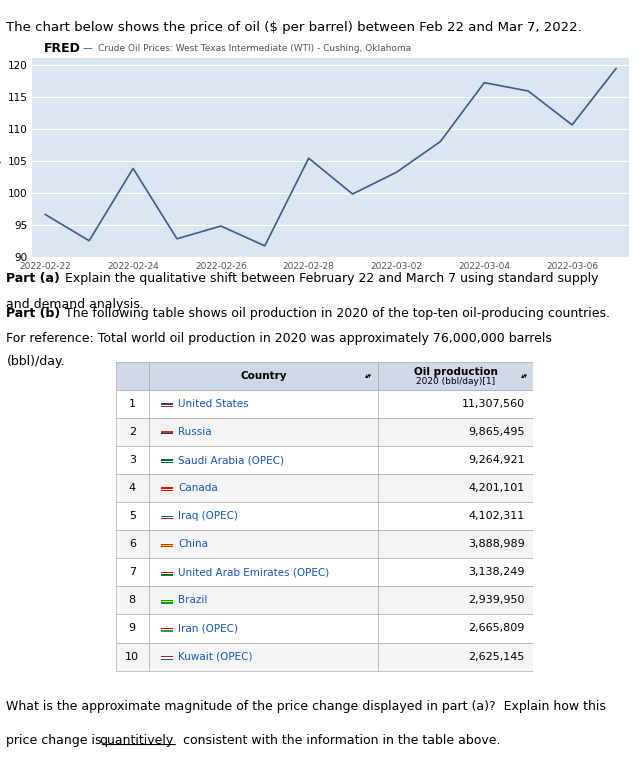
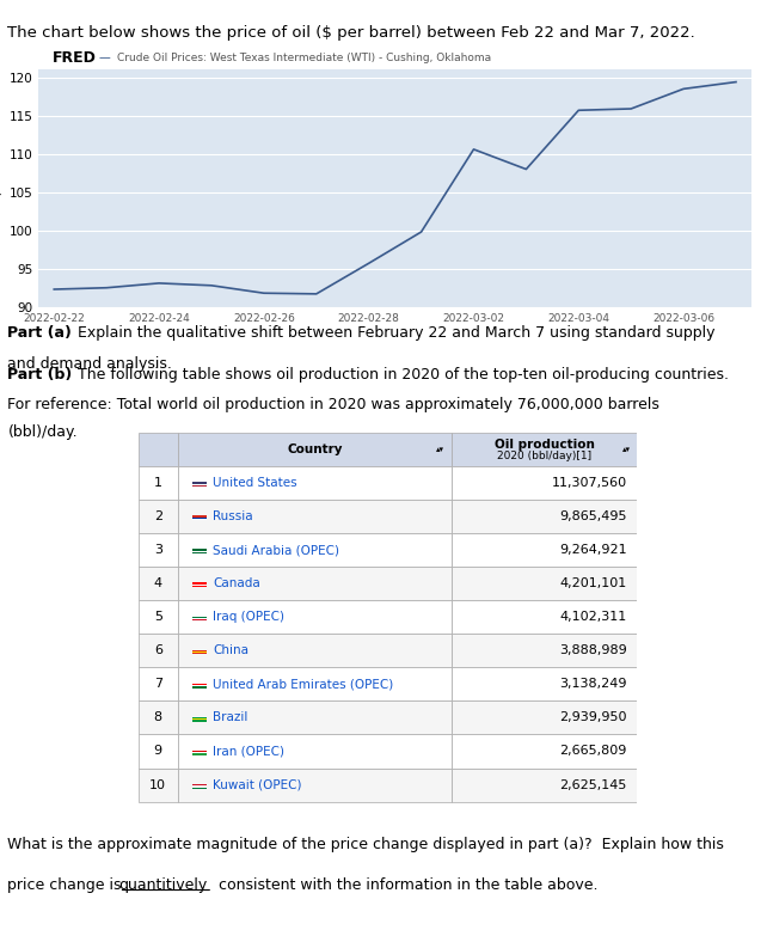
2022-02-22: 96.6 -> 92.3
2022-02-24: 103.8 -> 93.1
2022-02-26: 94.8 -> 91.8
2022-02-28: 105.4 -> 95.7
2022-03-02: 103.2 -> 110.6
2022-03-04: 117.2 -> 115.7
2022-03-06: 110.6 -> 118.5
